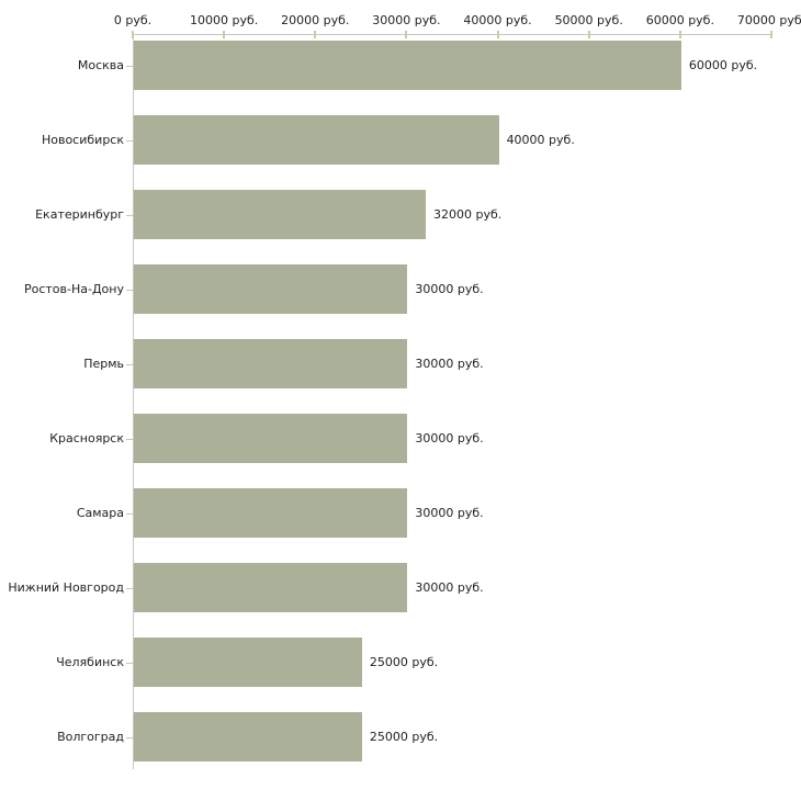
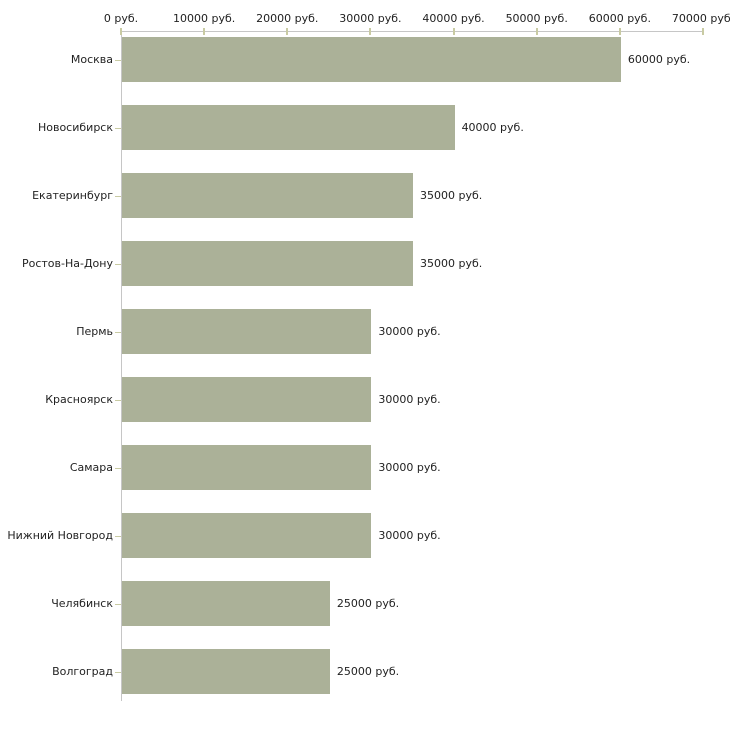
Екатеринбург: 32000 -> 35000
Ростов-На-Дону: 30000 -> 35000
